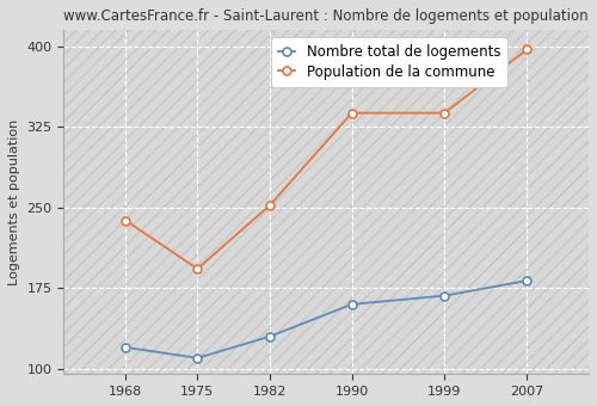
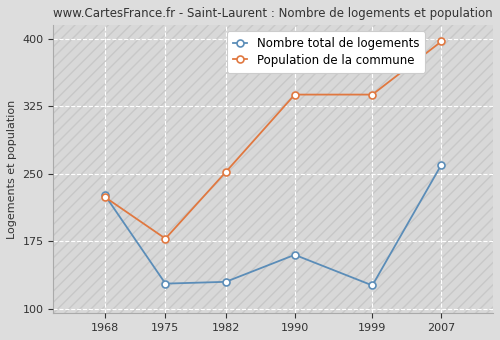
Nombre total de logements/1968: 120 -> 226
Population de la commune/1968: 238 -> 224
Nombre total de logements/1975: 110 -> 128
Population de la commune/1975: 193 -> 178
Nombre total de logements/1999: 168 -> 126
Nombre total de logements/2007: 182 -> 260
